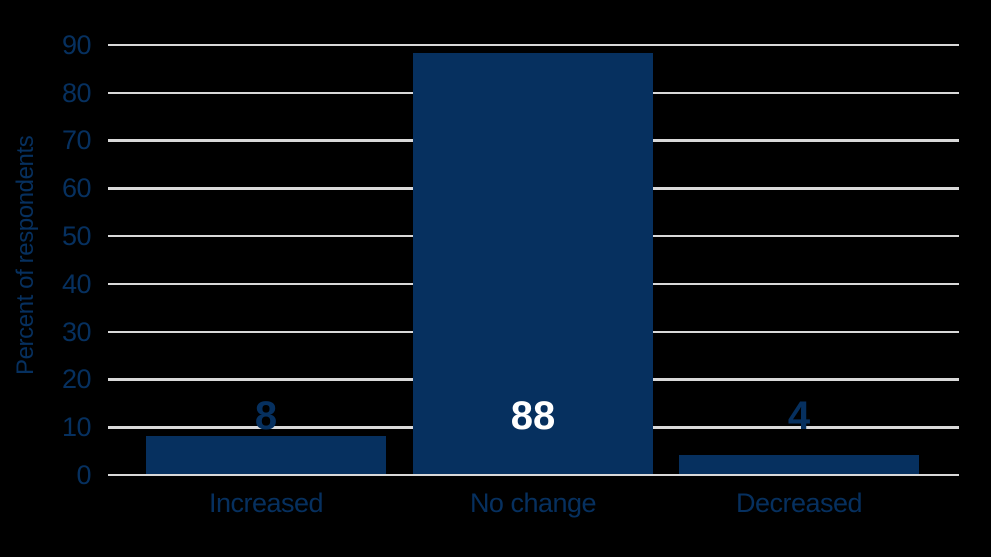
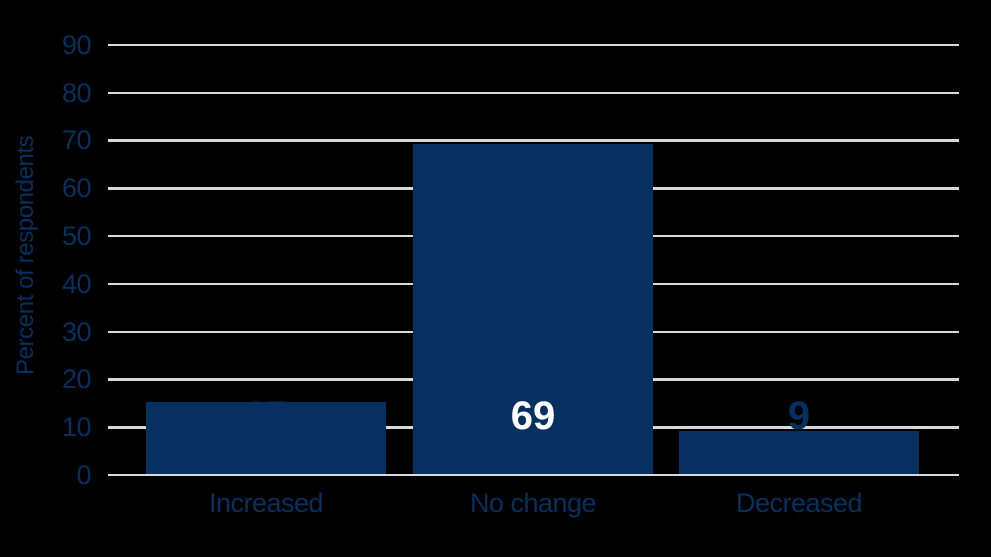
Increased: 8 -> 15
No change: 88 -> 69
Decreased: 4 -> 9
